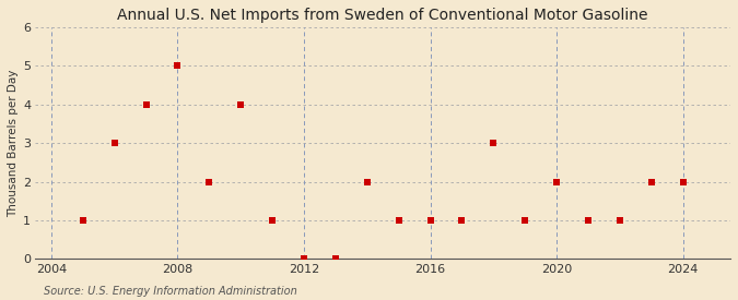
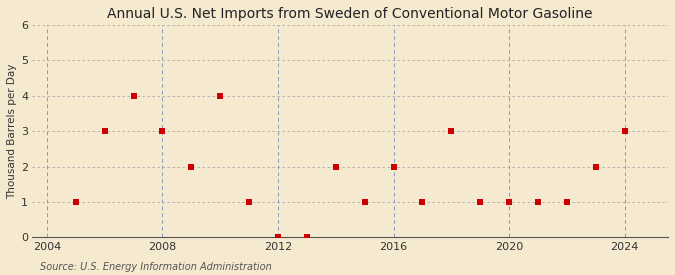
2008: 5 -> 3
2016: 1 -> 2
2020: 2 -> 1
2024: 2 -> 3
